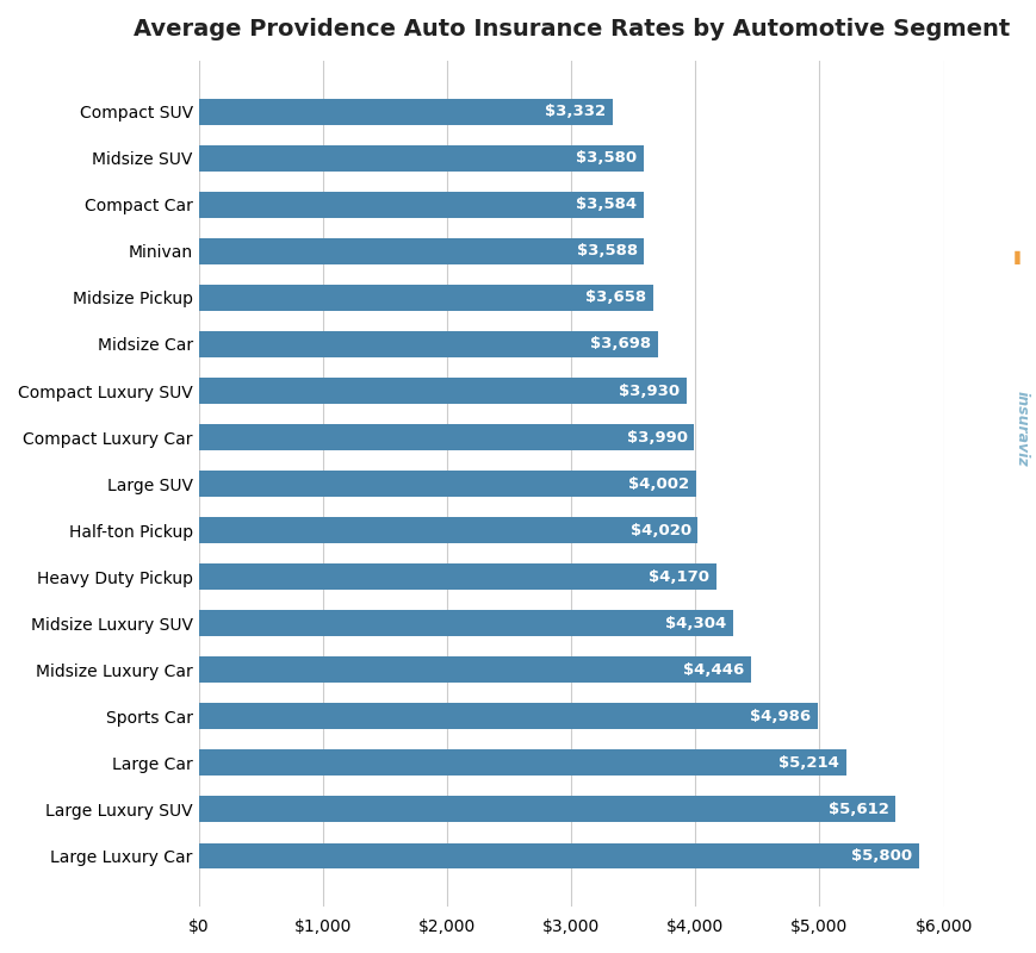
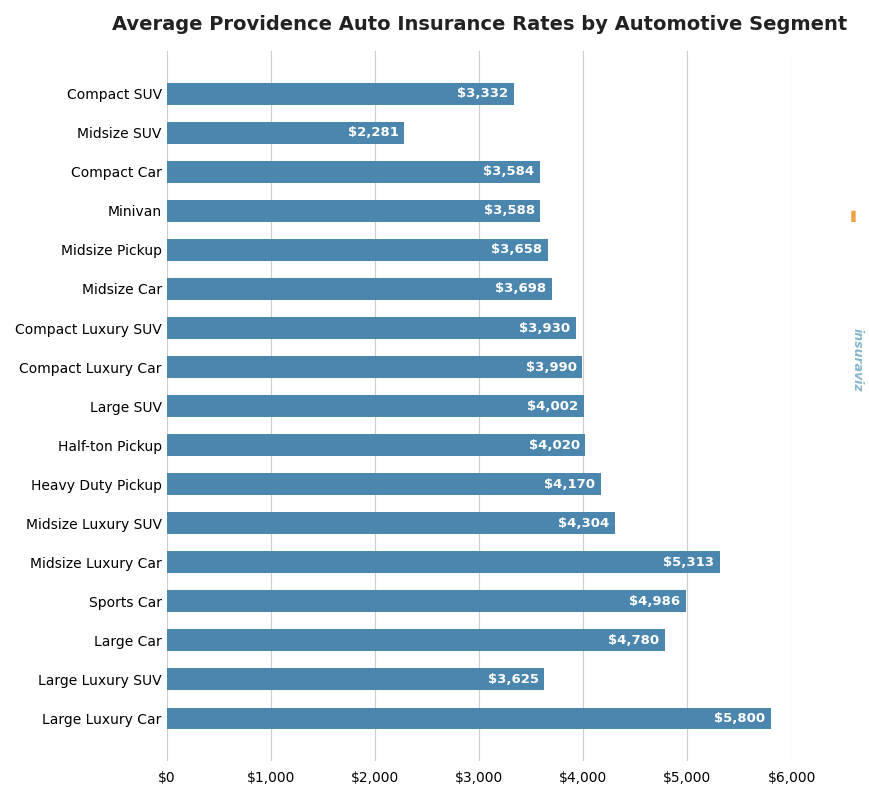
Midsize SUV: $3,580 -> $2,281
Midsize Luxury Car: $4,446 -> $5,313
Large Car: $5,214 -> $4,780
Large Luxury SUV: $5,612 -> $3,625
